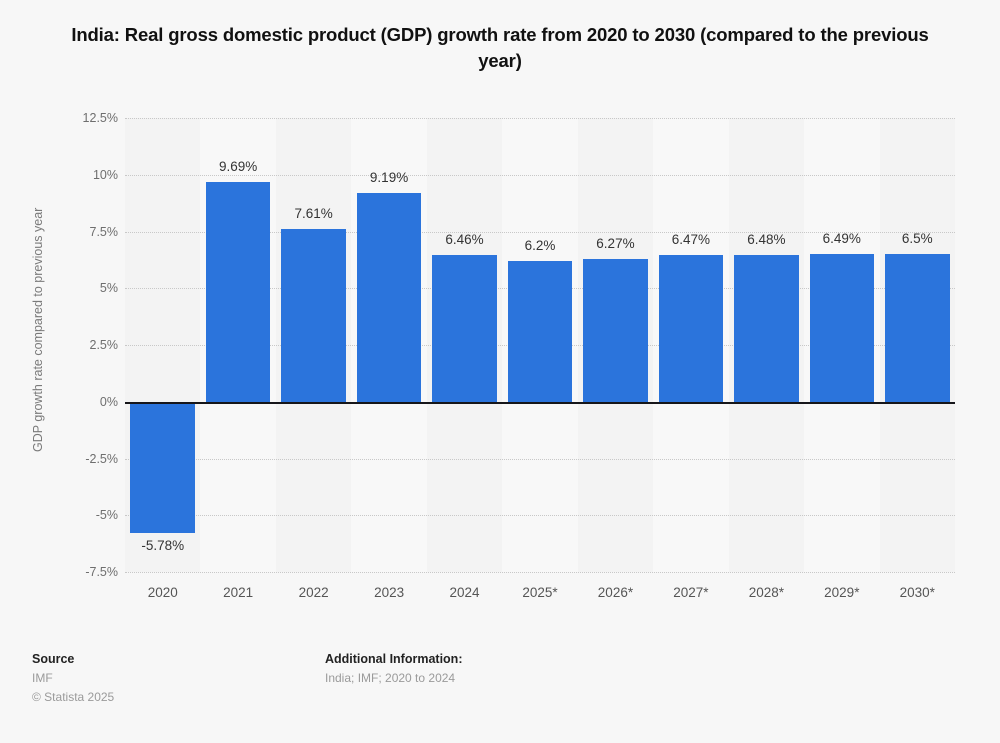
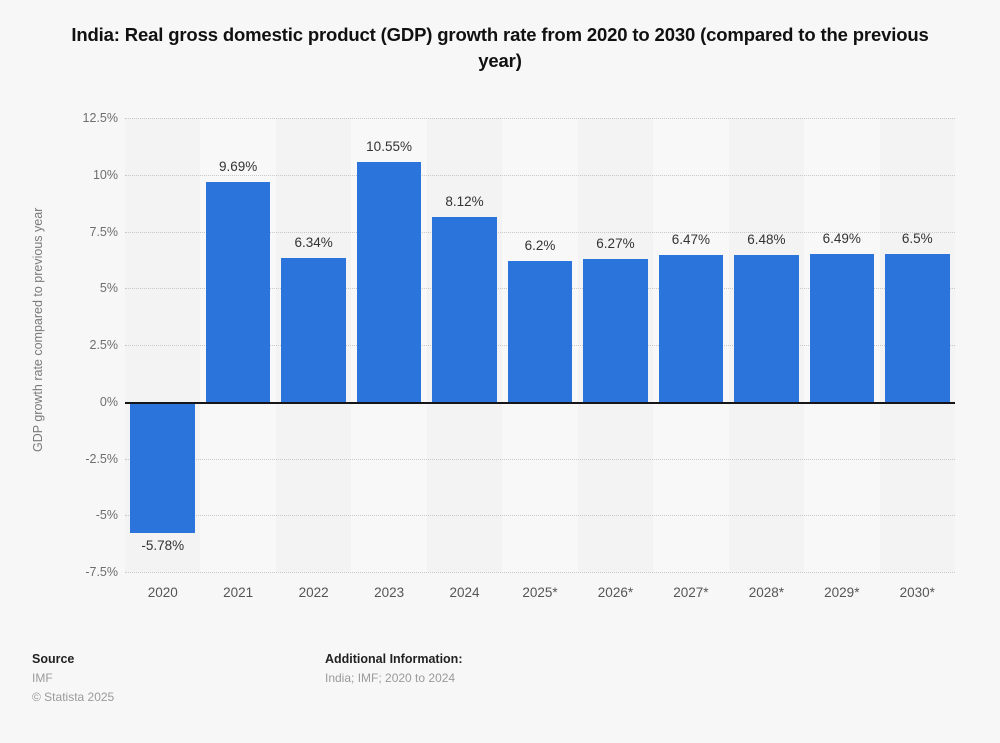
2022: 7.61% -> 6.34%
2023: 9.19% -> 10.55%
2024: 6.46% -> 8.12%
